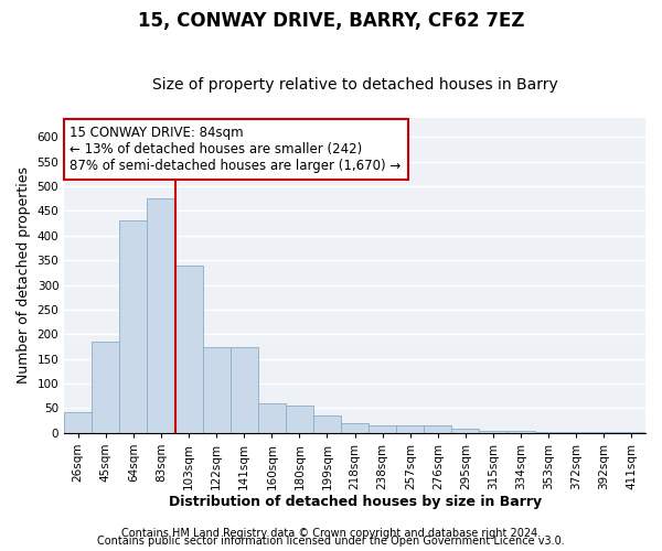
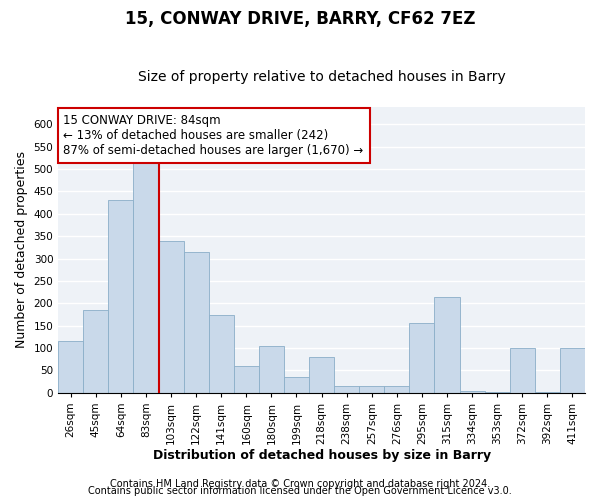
26sqm: 42 -> 115
83sqm: 475 -> 520
122sqm: 175 -> 315
180sqm: 55 -> 105
218sqm: 20 -> 80
295sqm: 8 -> 155
315sqm: 4 -> 215
372sqm: 2 -> 100
411sqm: 2 -> 100
